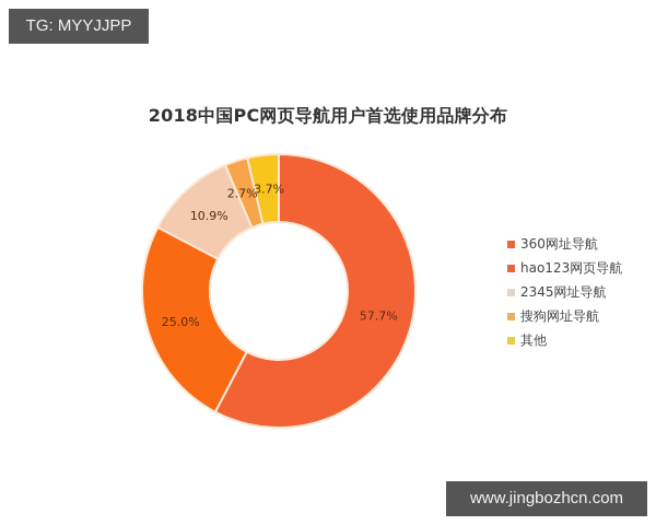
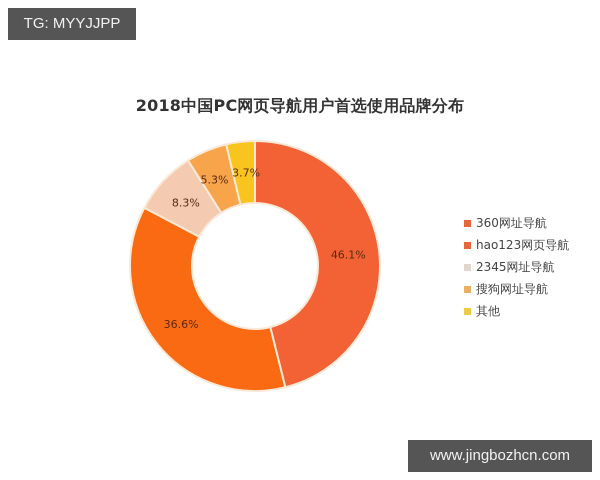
360网址导航: 57.7% -> 46.1%
hao123网页导航: 25.0% -> 36.6%
2345网址导航: 10.9% -> 8.3%
搜狗网址导航: 2.7% -> 5.3%
